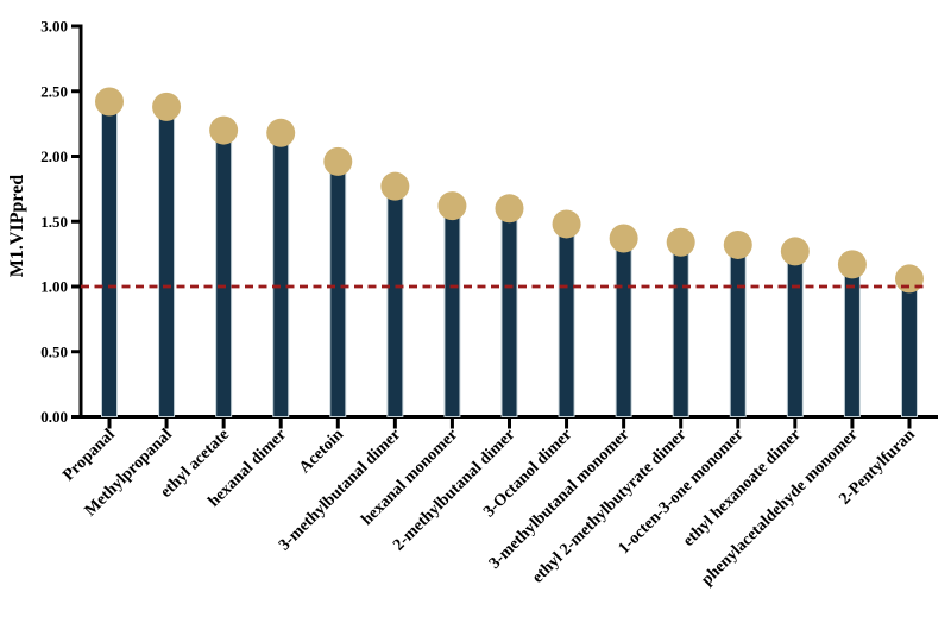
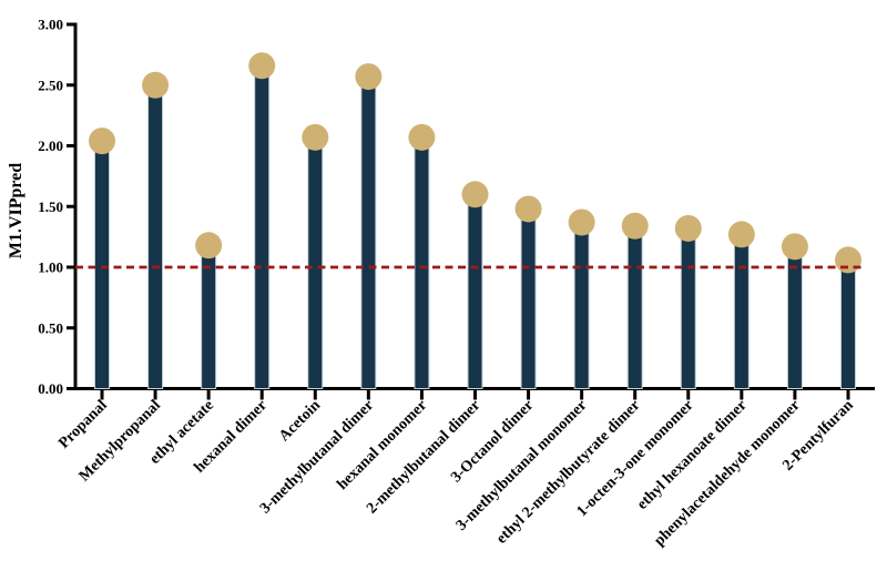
Propanal: 2.42 -> 2.04
Methylpropanal: 2.38 -> 2.50
ethyl acetate: 2.20 -> 1.18
hexanal dimer: 2.18 -> 2.66
Acetoin: 1.96 -> 2.07
3-methylbutanal dimer: 1.77 -> 2.57
hexanal monomer: 1.62 -> 2.07
